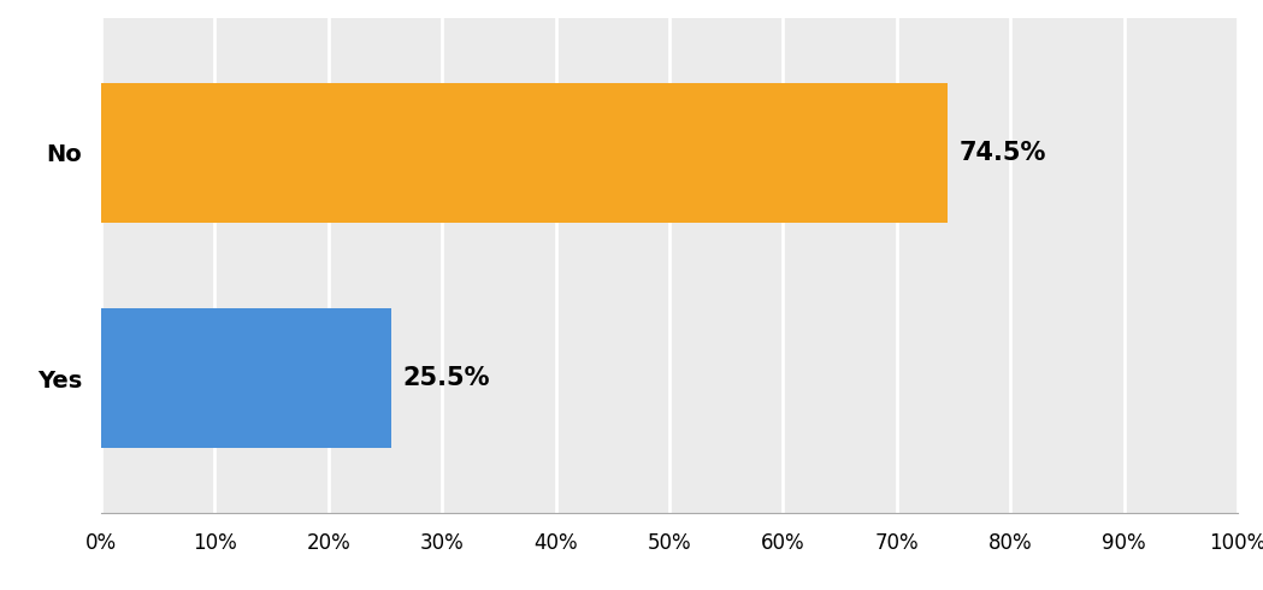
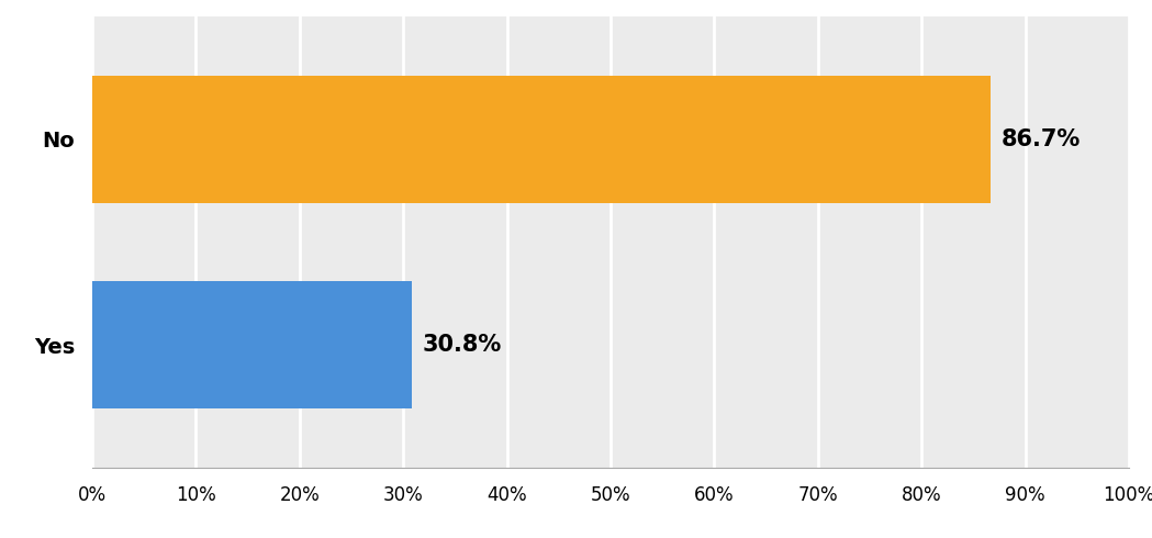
No: 74.5% -> 86.7%
Yes: 25.5% -> 30.8%
